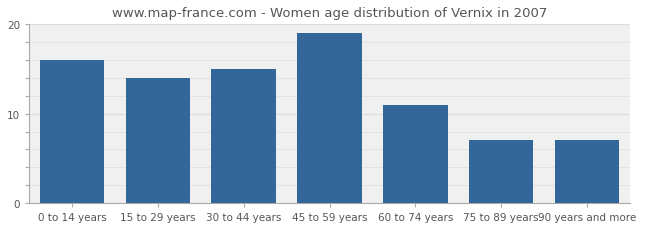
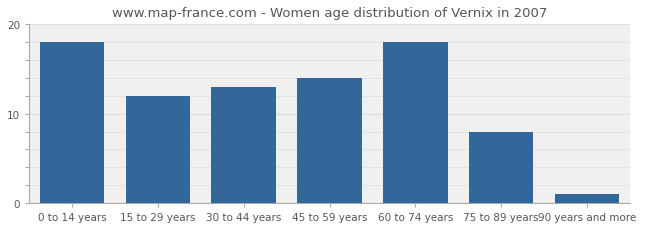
0 to 14 years: 16 -> 18
15 to 29 years: 14 -> 12
30 to 44 years: 15 -> 13
45 to 59 years: 19 -> 14
60 to 74 years: 11 -> 18
75 to 89 years: 7 -> 8
90 years and more: 7 -> 1
